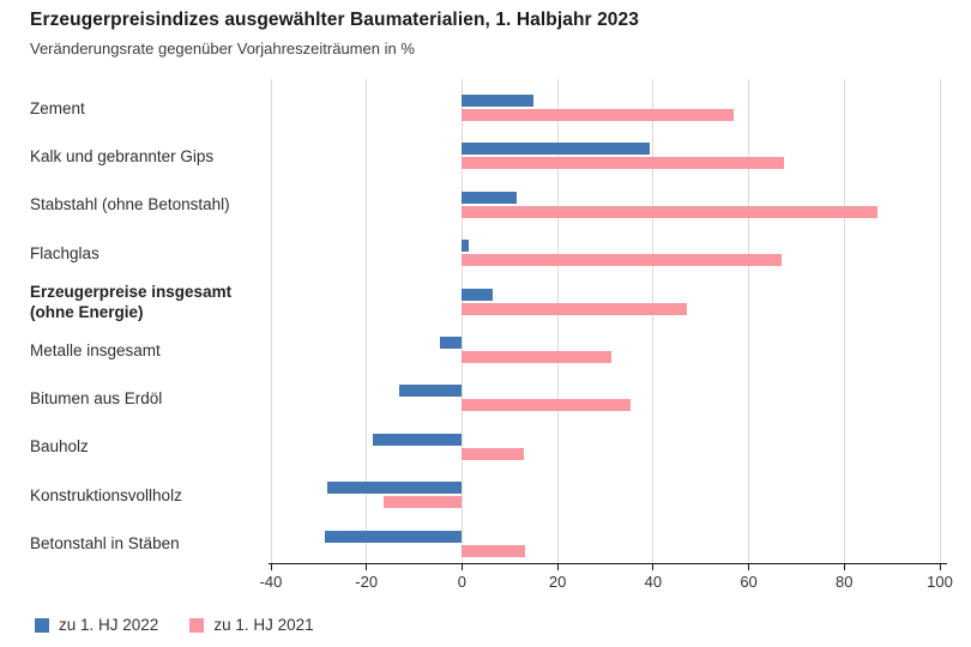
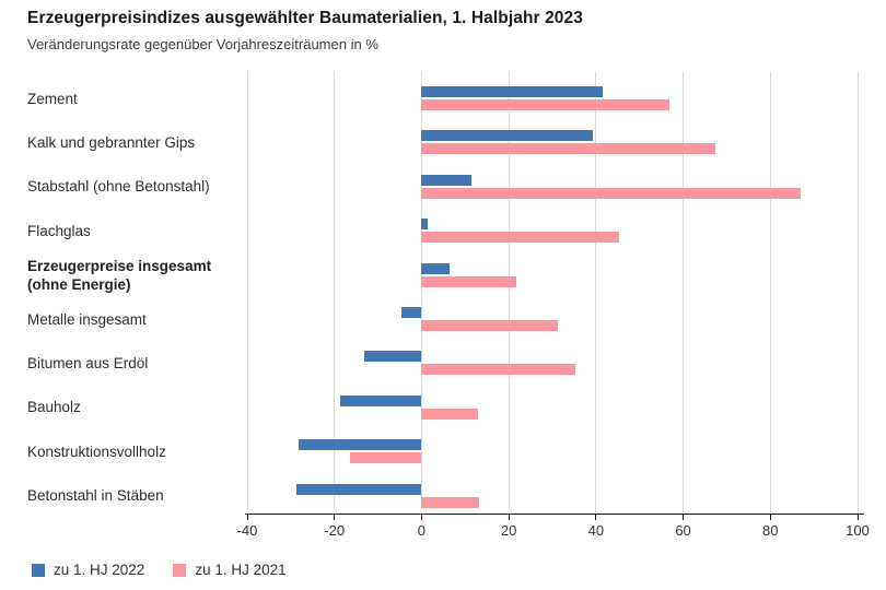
zu 1. HJ 2022/Zement: 15 -> 42
zu 1. HJ 2021/Flachglas: 67 -> 45
zu 1. HJ 2021/Erzeugerpreise insgesamt (ohne Energie): 47 -> 22
